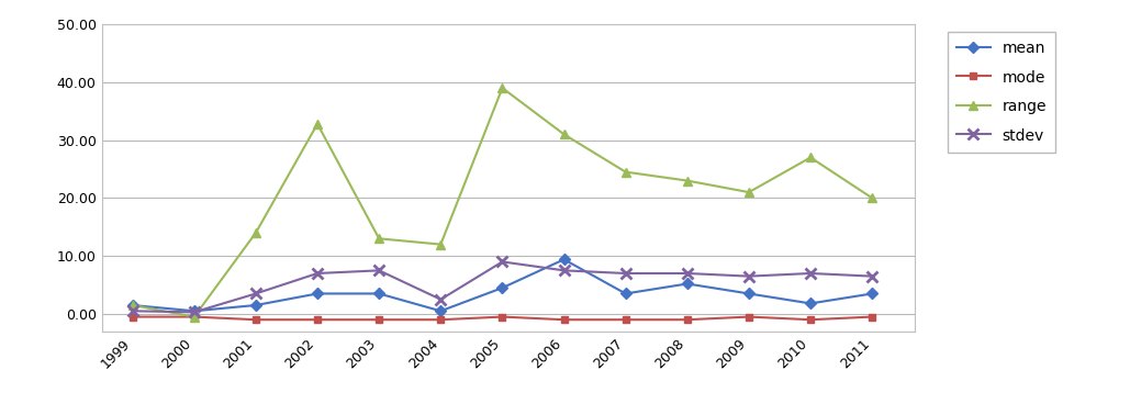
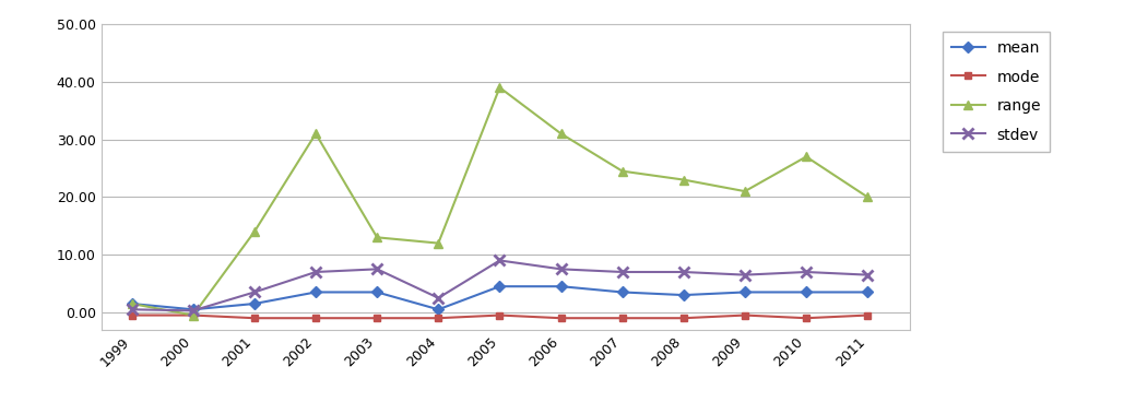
range/2002: 32.8 -> 31.0
mean/2006: 9.4 -> 4.5
mean/2008: 5.2 -> 3.0
mean/2010: 1.8 -> 3.5
